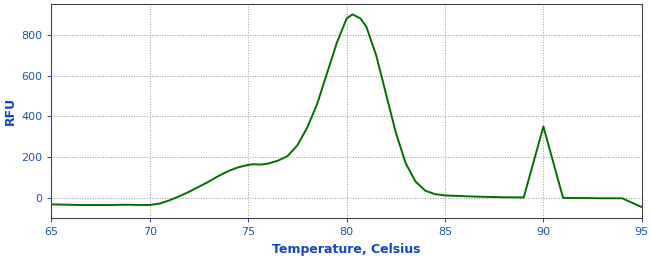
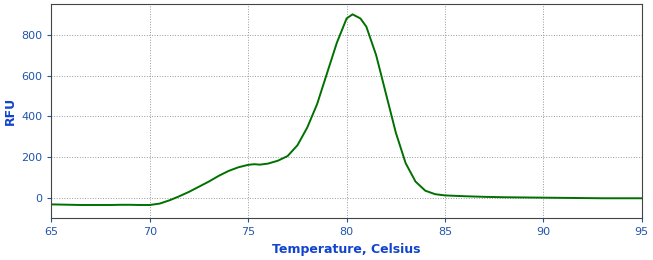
90: 350 -> 1
95: -45 -> -2
